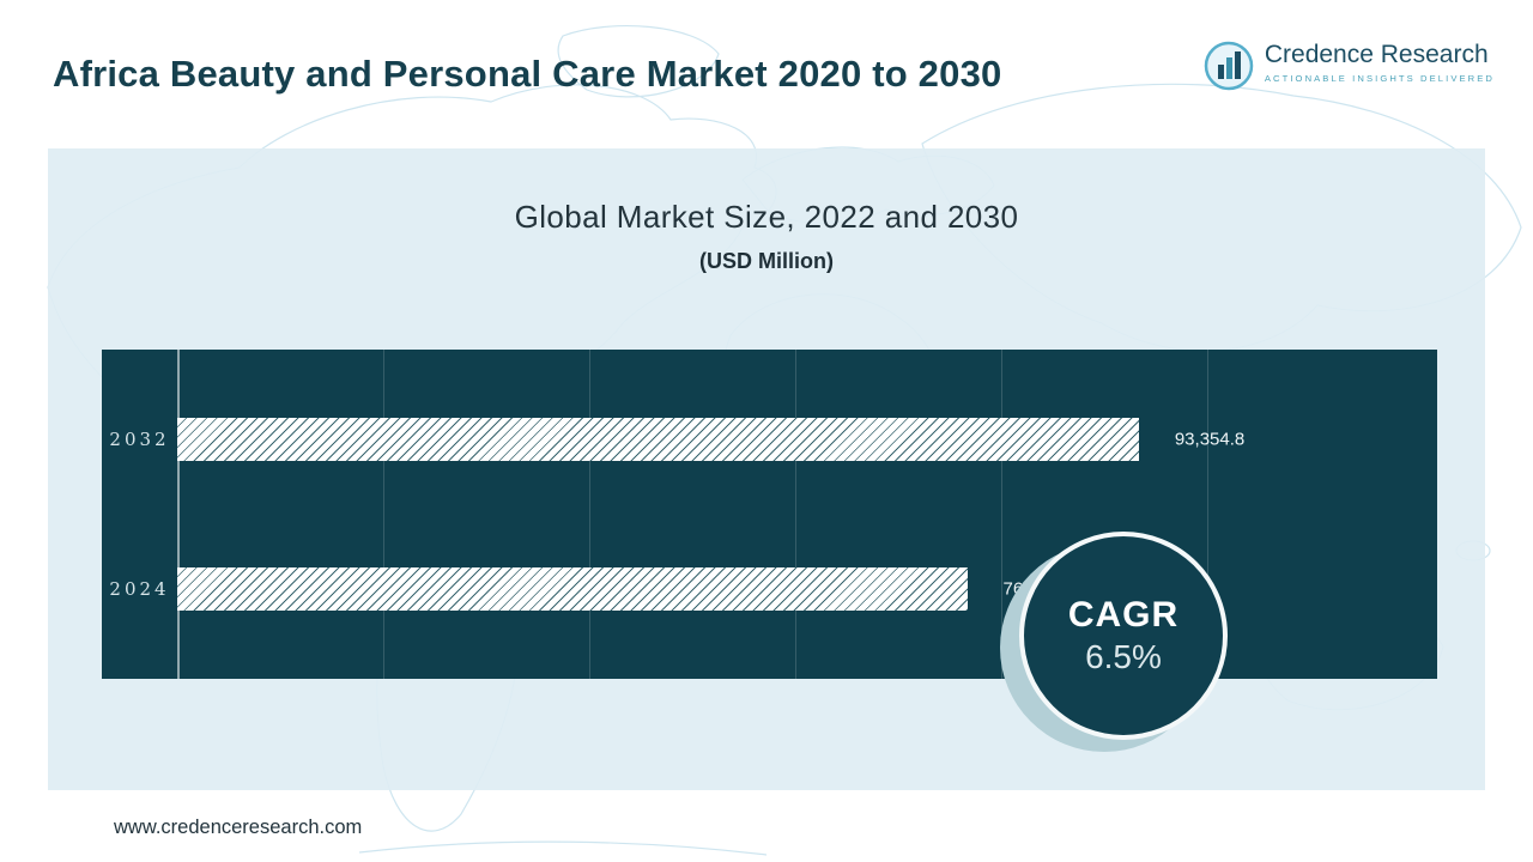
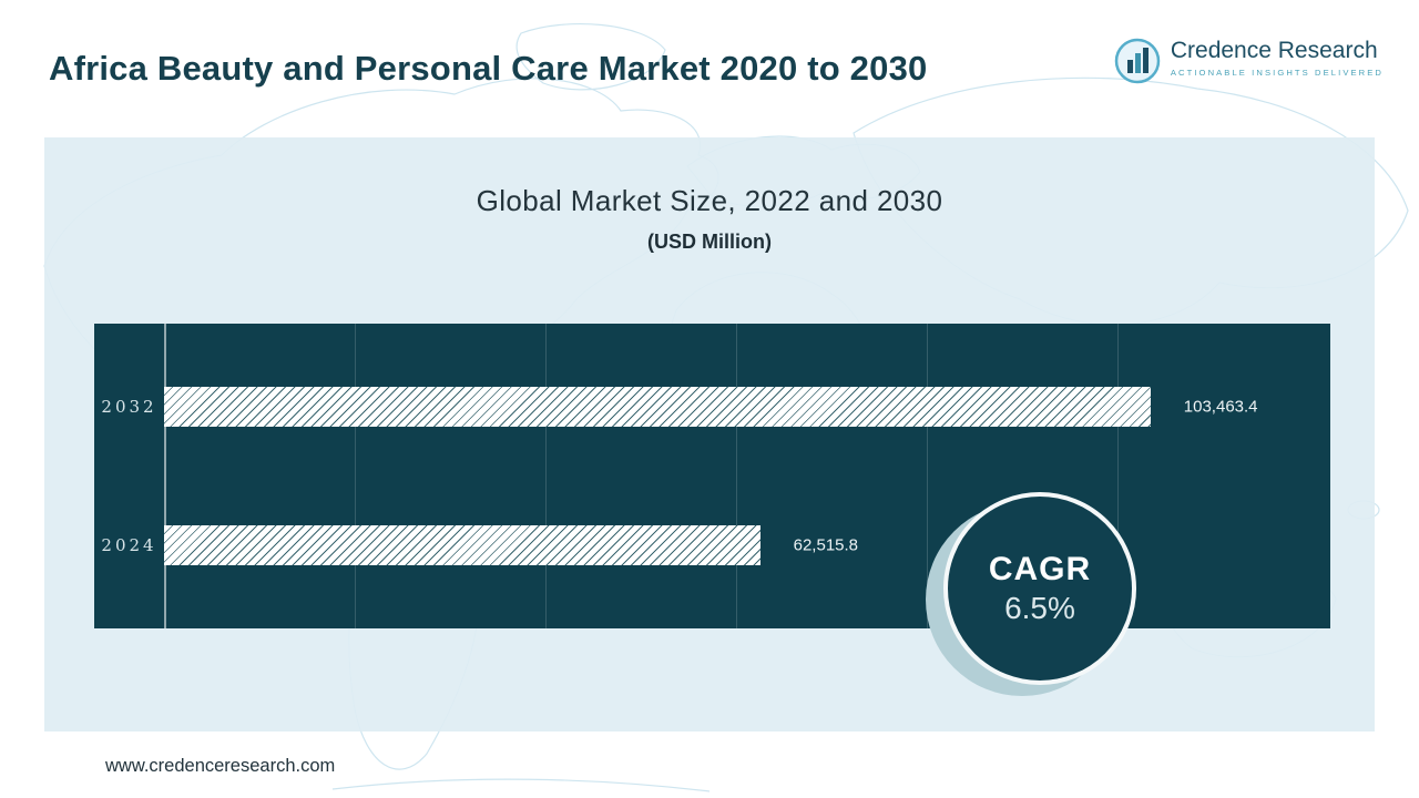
2032: 93,354.8 -> 103,463.4
2024: 76,689.2 -> 62,515.8
